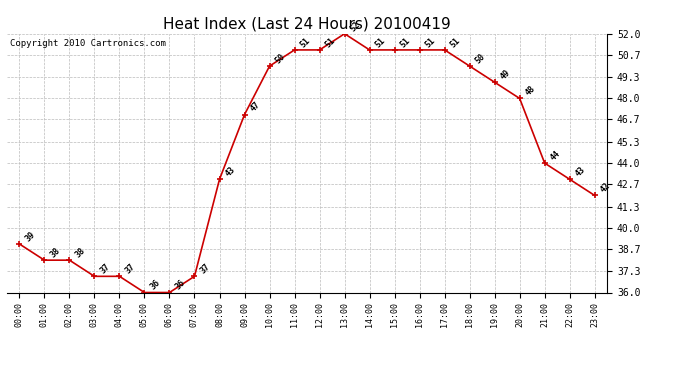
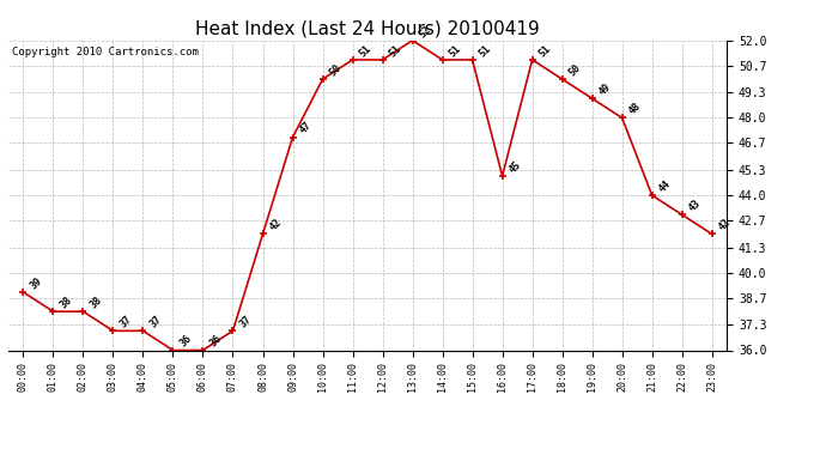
08:00: 43 -> 42
16:00: 51 -> 45
